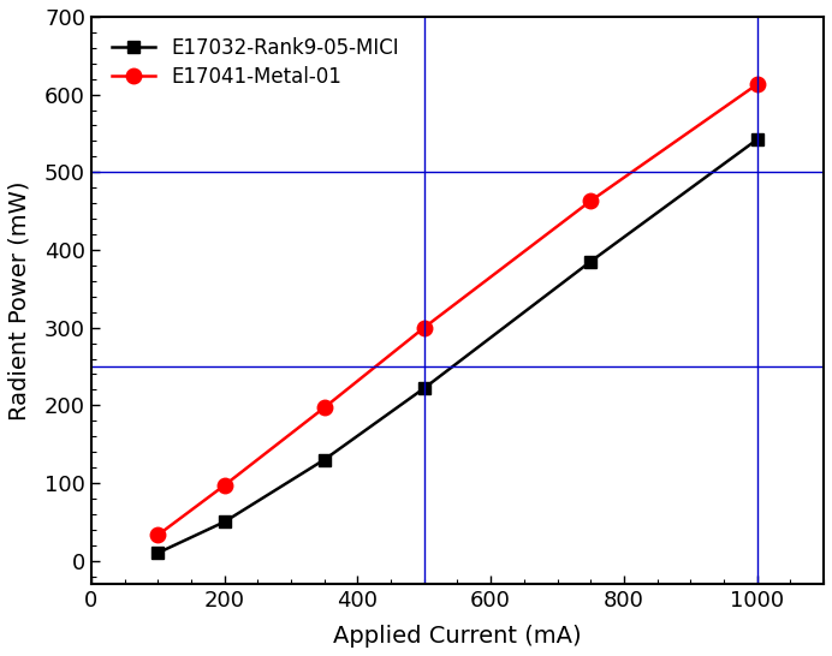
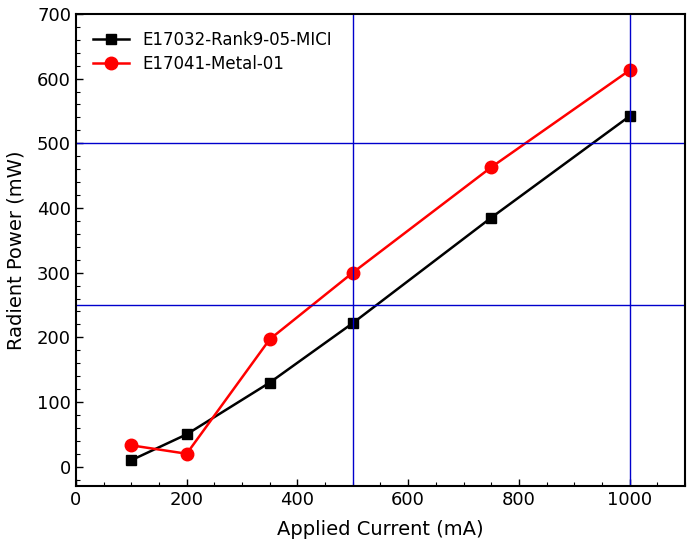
E17041-Metal-01/200: 97 -> 20
